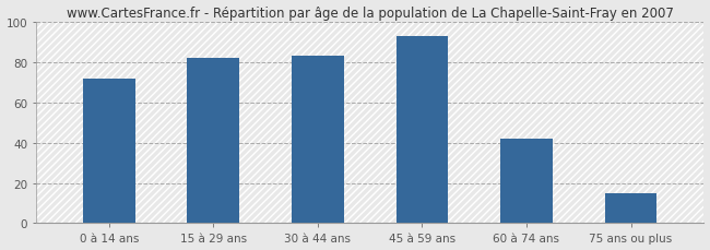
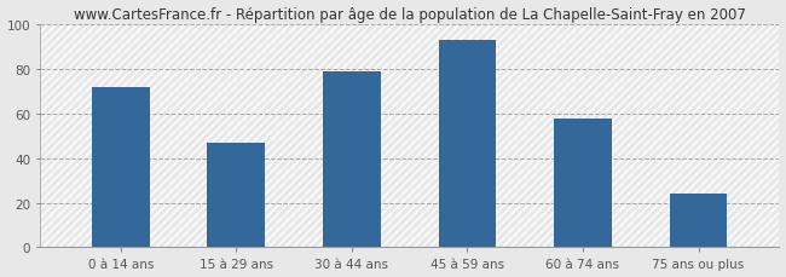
15 à 29 ans: 82 -> 47
30 à 44 ans: 83 -> 79
60 à 74 ans: 42 -> 58
75 ans ou plus: 15 -> 24
